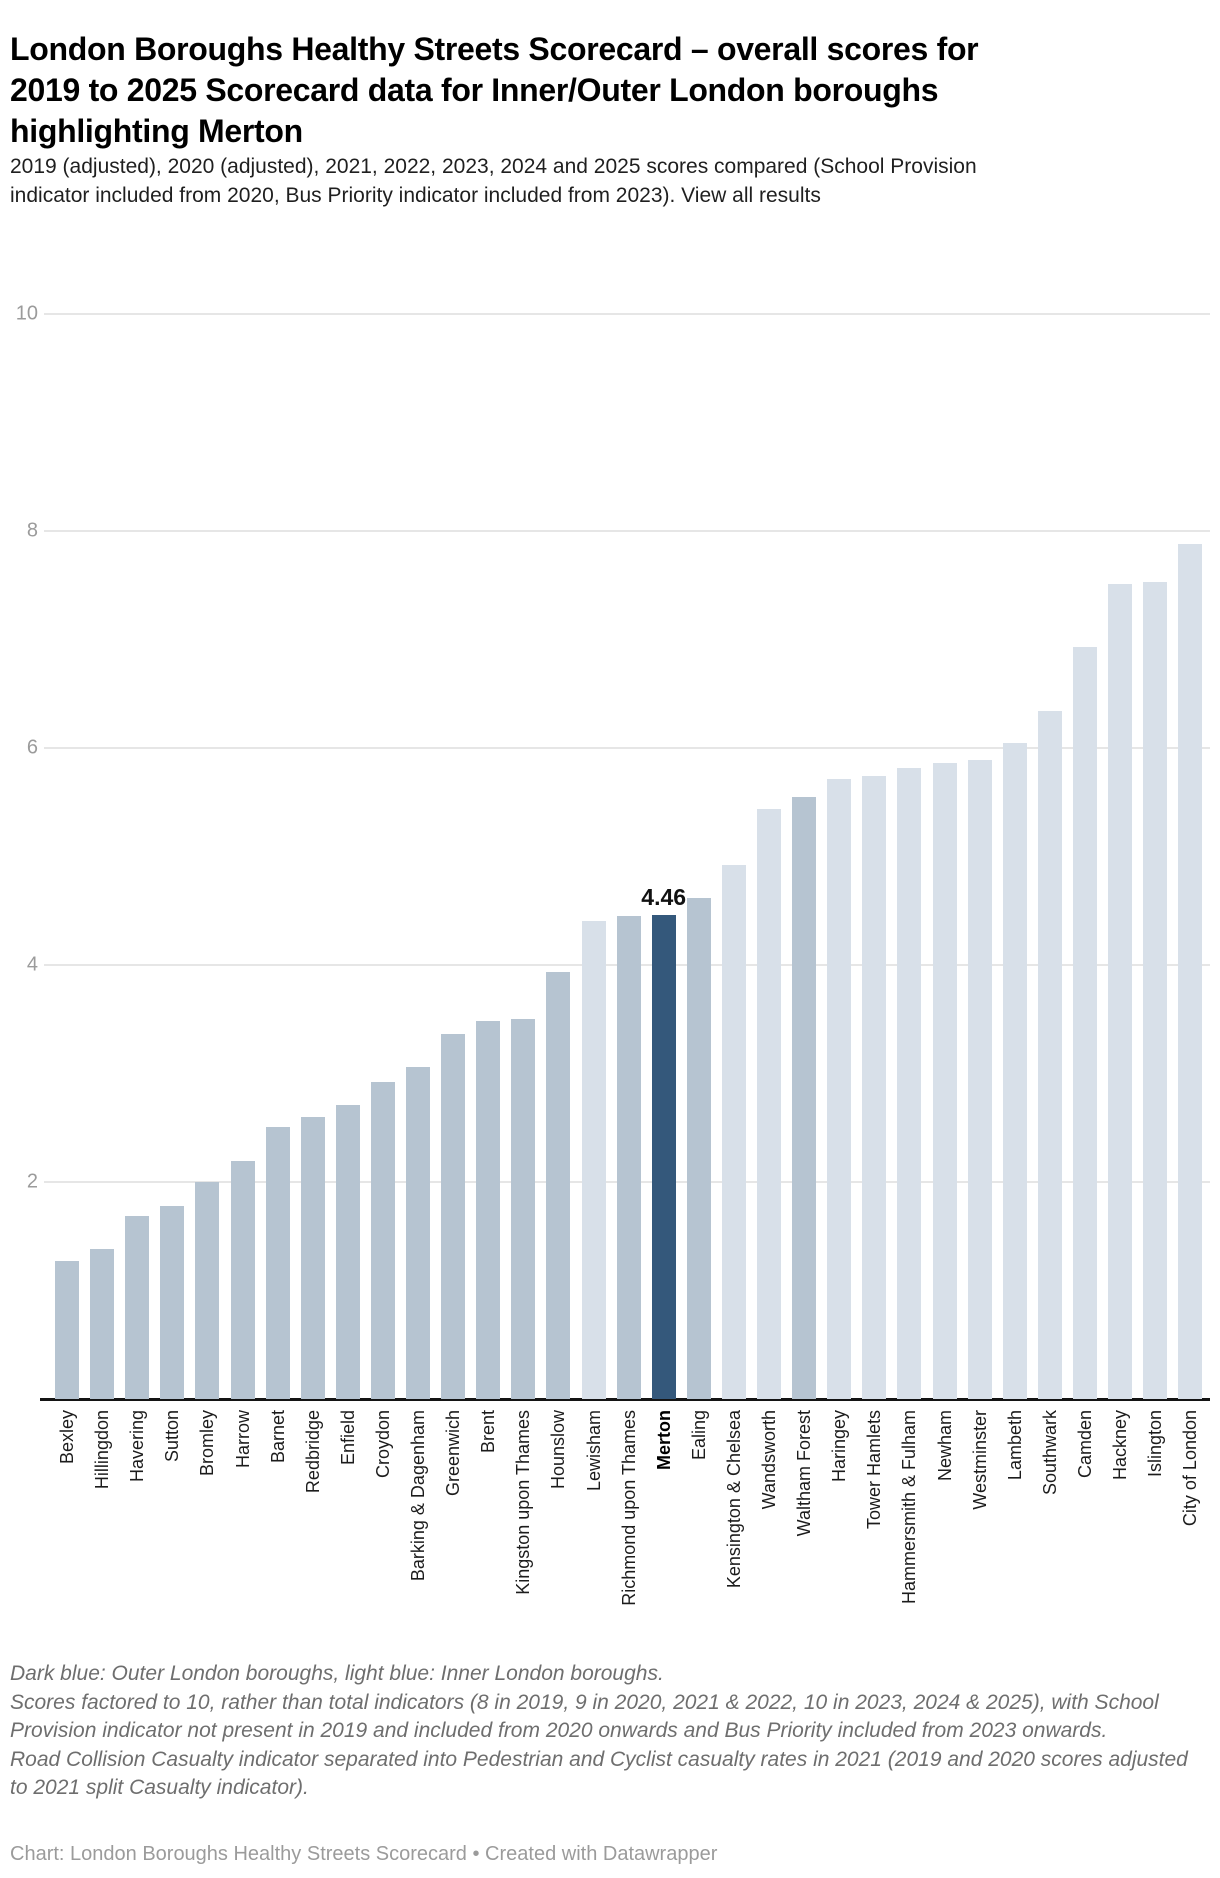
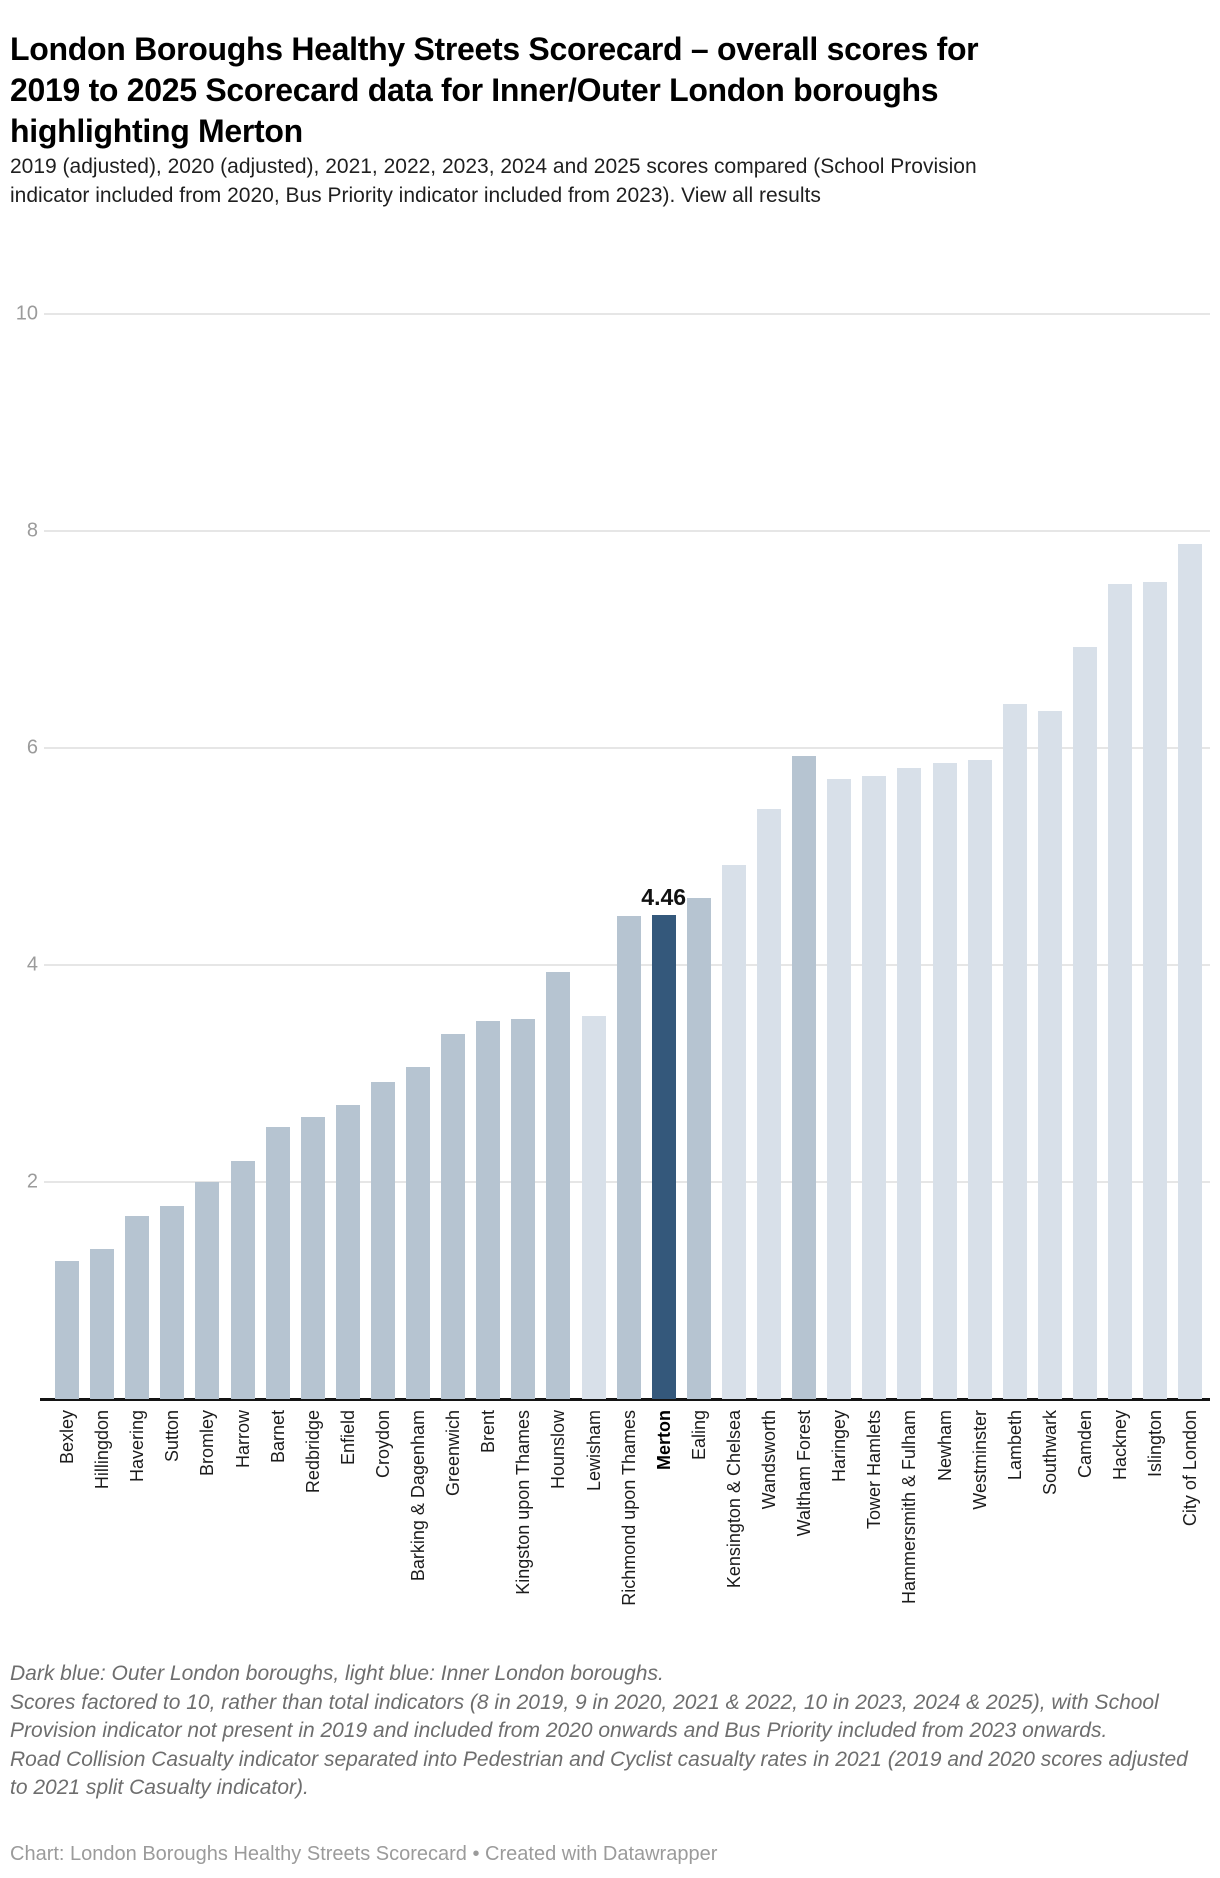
Lewisham: 4.41 -> 3.53
Waltham Forest: 5.55 -> 5.93
Lambeth: 6.05 -> 6.41
